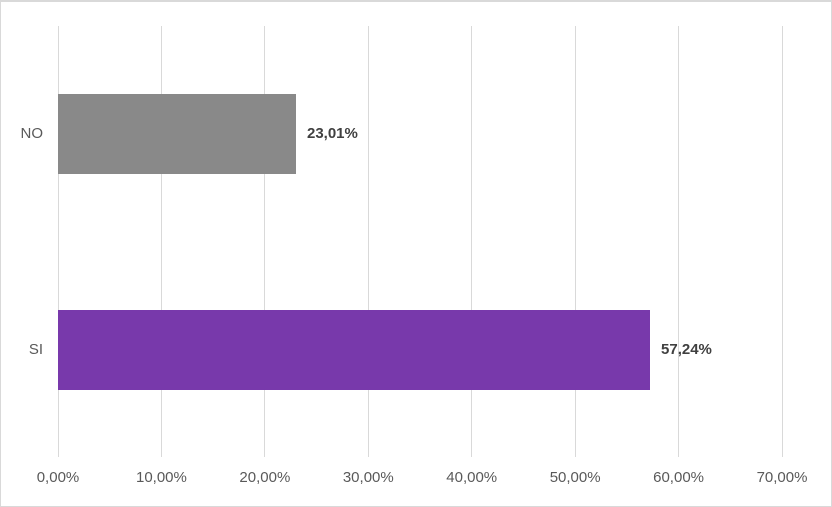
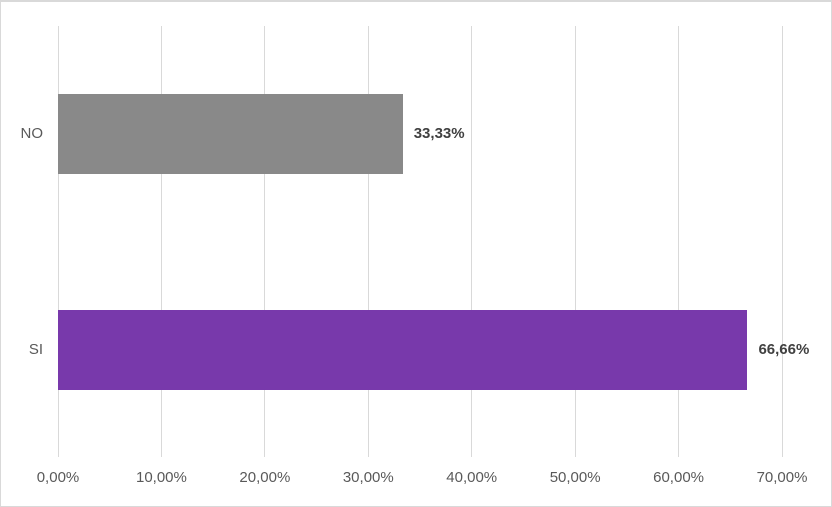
NO: 23,01% -> 33,33%
SI: 57,24% -> 66,66%
